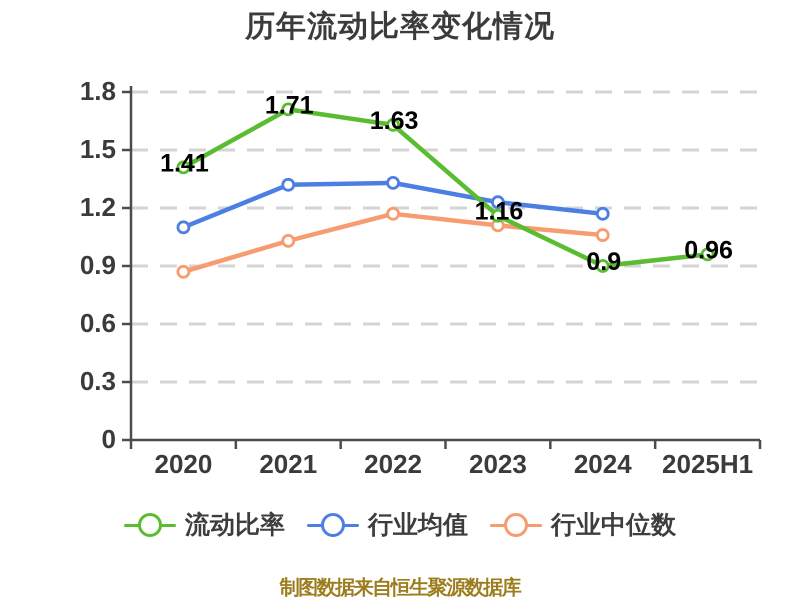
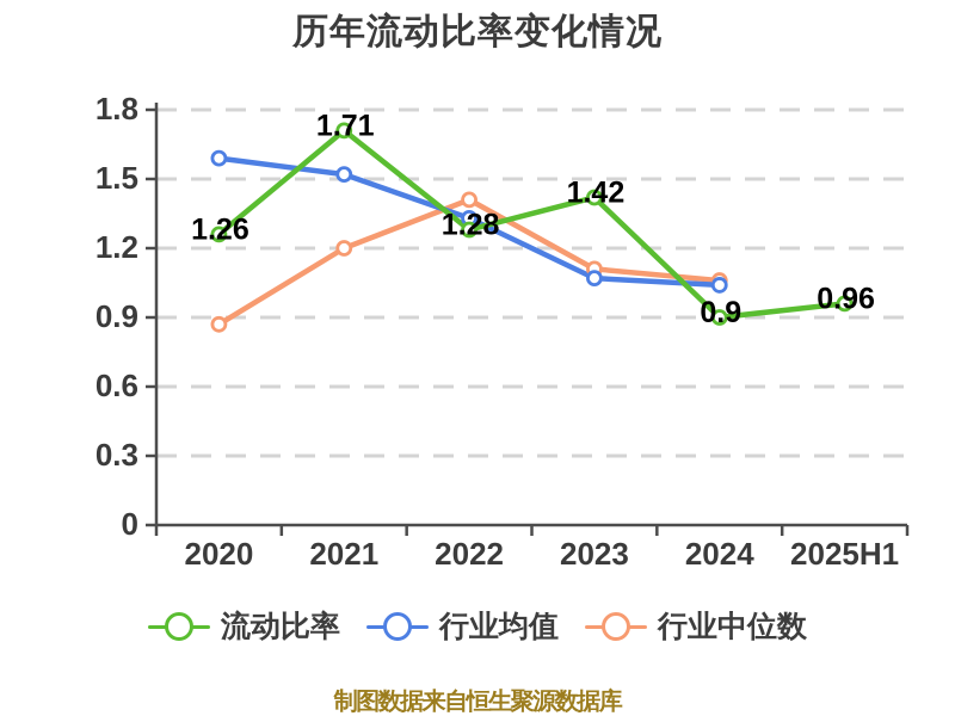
流动比率/2020: 1.41 -> 1.26
行业均值/2020: 1.10 -> 1.59
行业均值/2021: 1.32 -> 1.52
行业中位数/2021: 1.03 -> 1.20
流动比率/2022: 1.63 -> 1.28
行业中位数/2022: 1.17 -> 1.41
流动比率/2023: 1.16 -> 1.42
行业均值/2023: 1.23 -> 1.07
行业均值/2024: 1.17 -> 1.04
